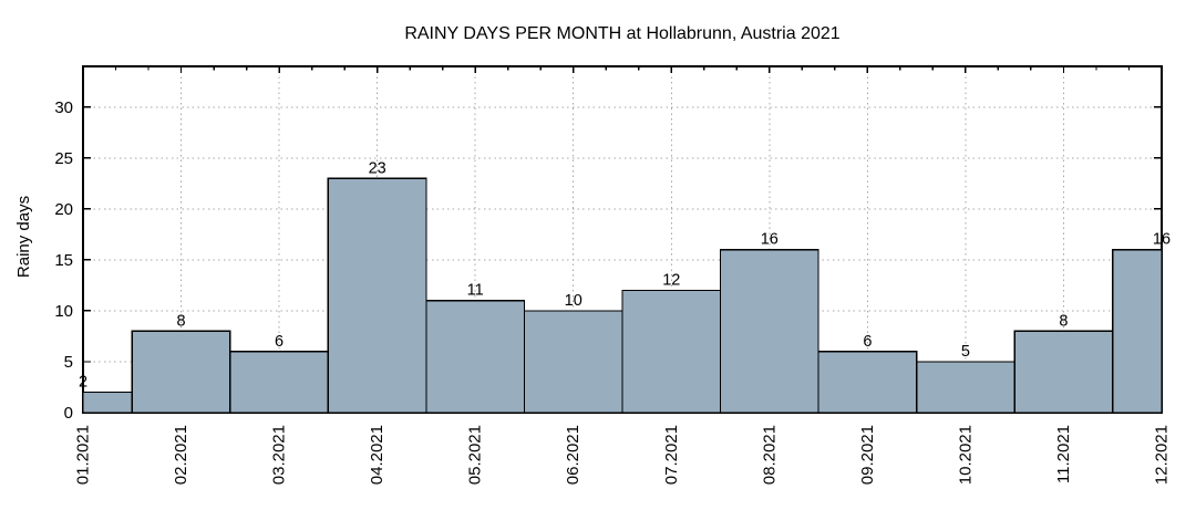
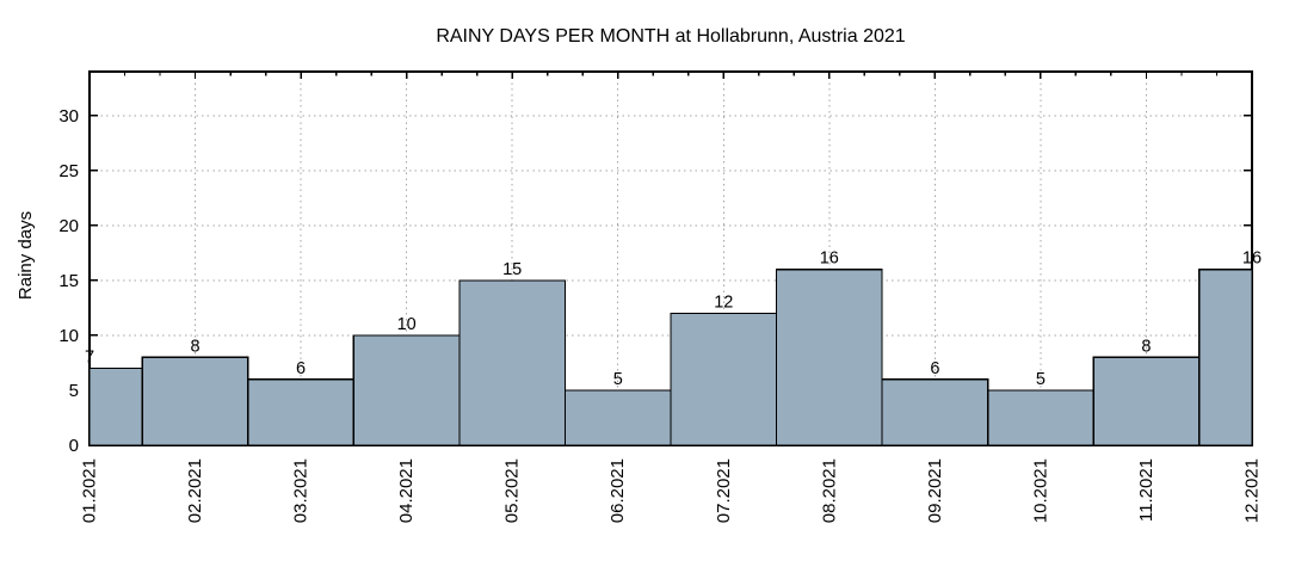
01.2021: 2 -> 7
04.2021: 23 -> 10
05.2021: 11 -> 15
06.2021: 10 -> 5
